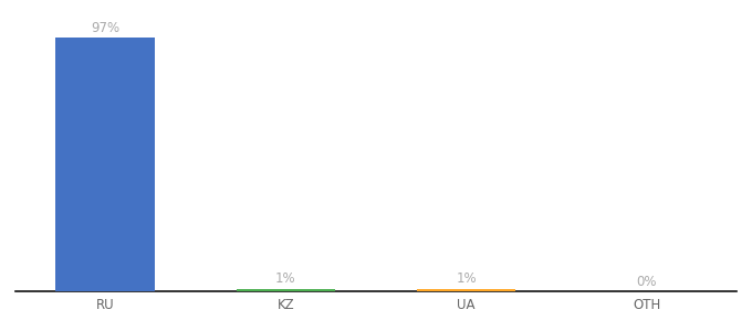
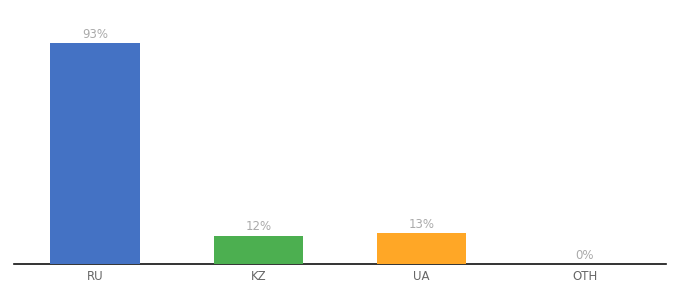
RU: 97% -> 93%
KZ: 1% -> 12%
UA: 1% -> 13%
